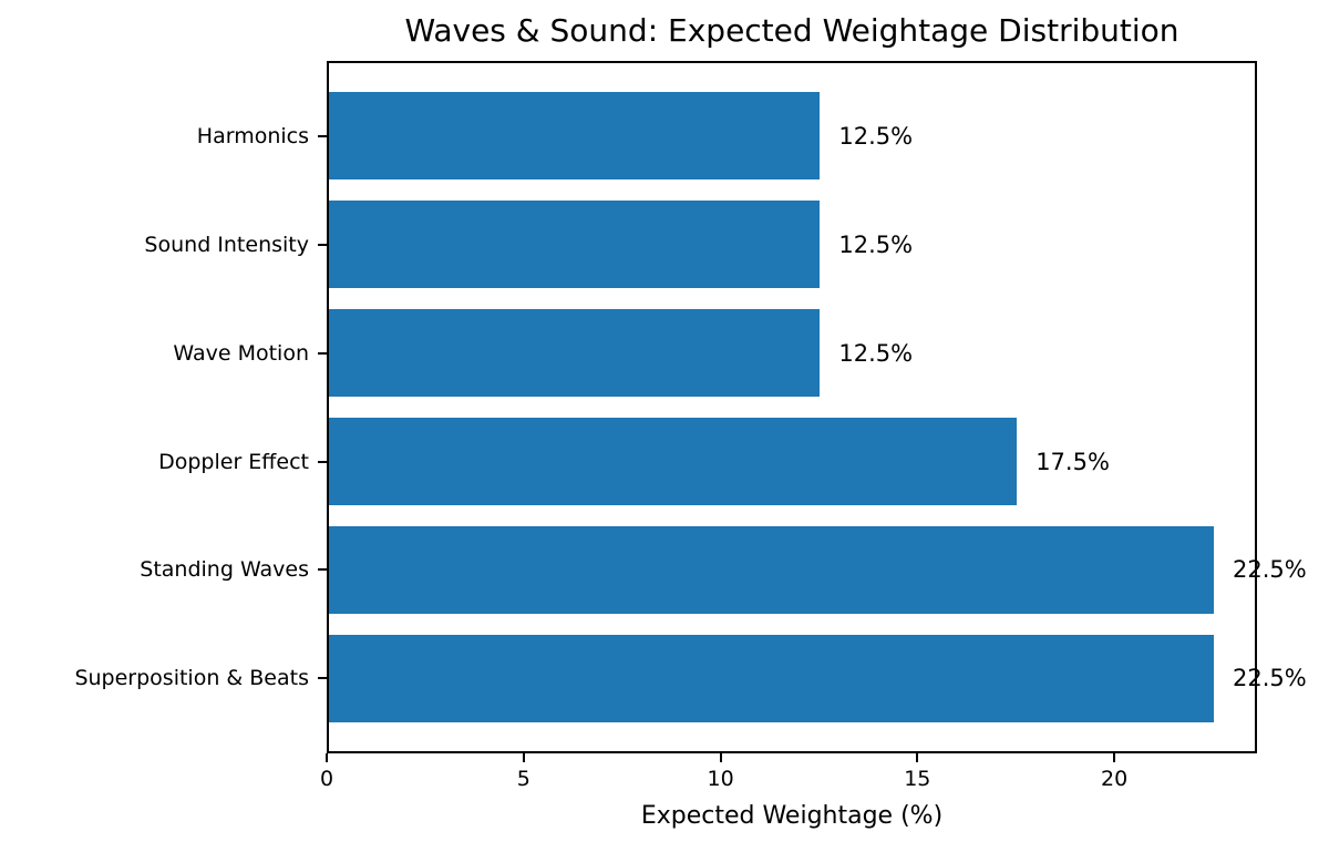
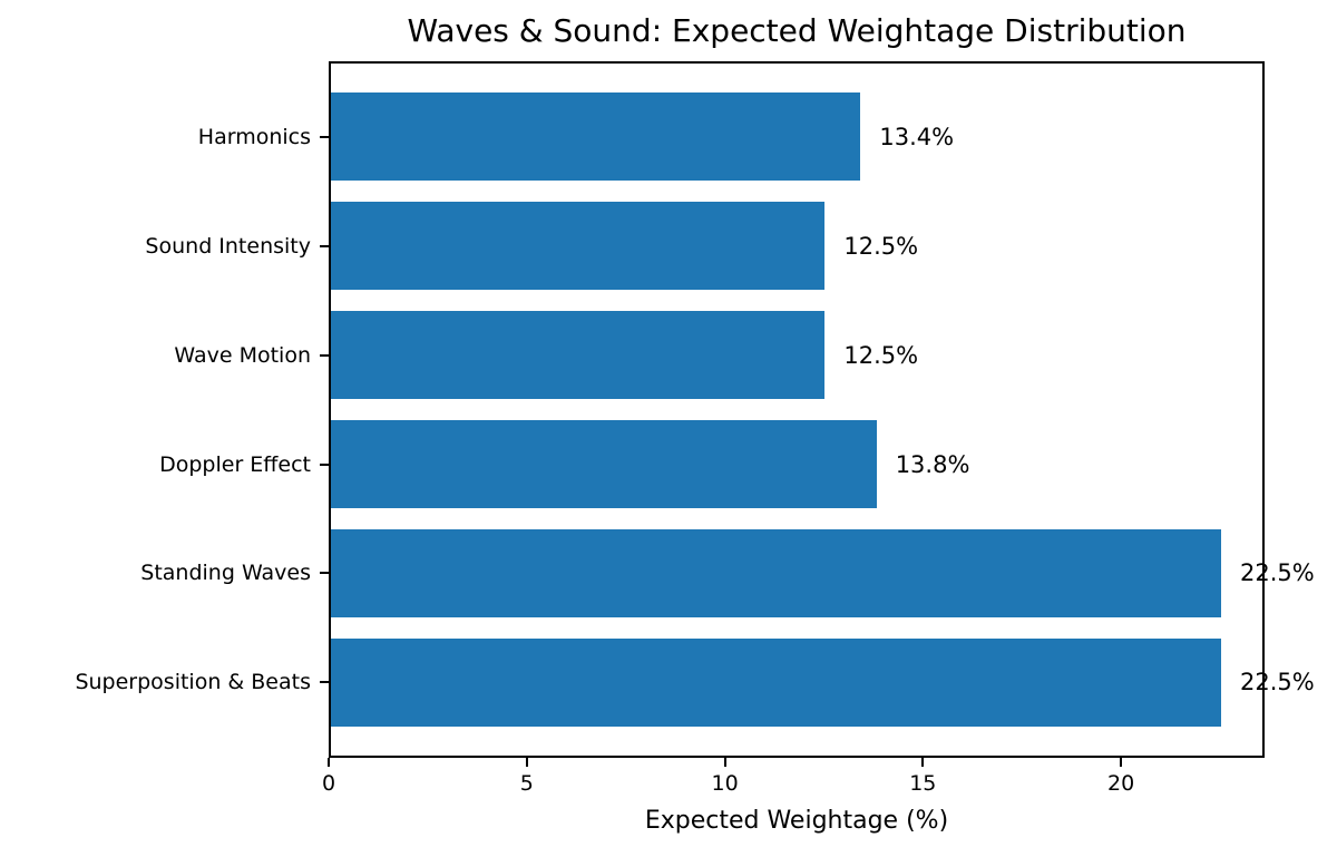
Harmonics: 12.5% -> 13.4%
Doppler Effect: 17.5% -> 13.8%
